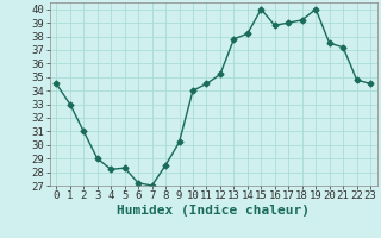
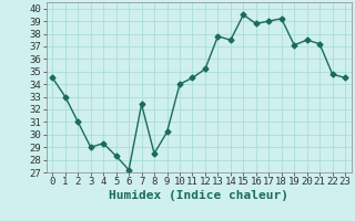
4: 28.2 -> 29.3
7: 27.0 -> 32.4
14: 38.2 -> 37.5
15: 40.0 -> 39.5
19: 40.0 -> 37.1
